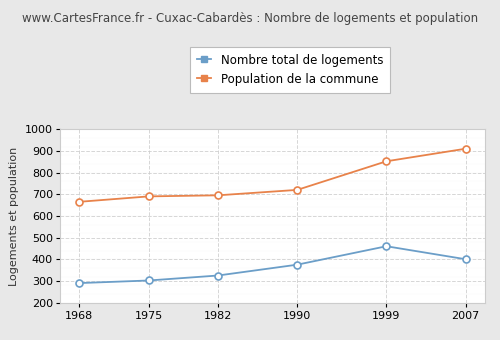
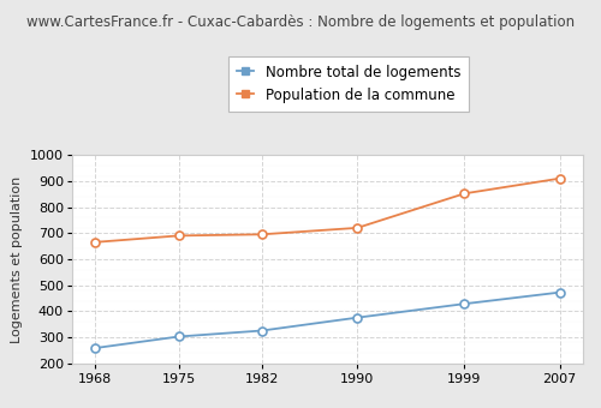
Nombre total de logements/1968: 290 -> 258
Nombre total de logements/1999: 460 -> 428
Nombre total de logements/2007: 400 -> 472
